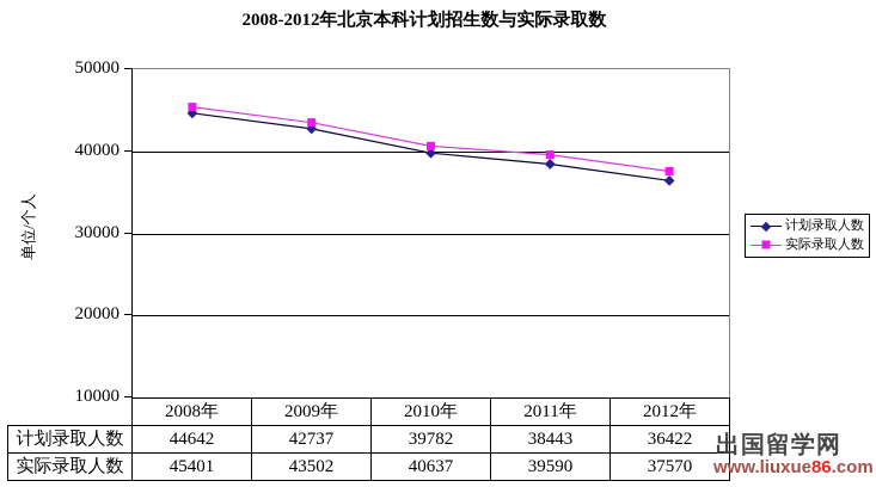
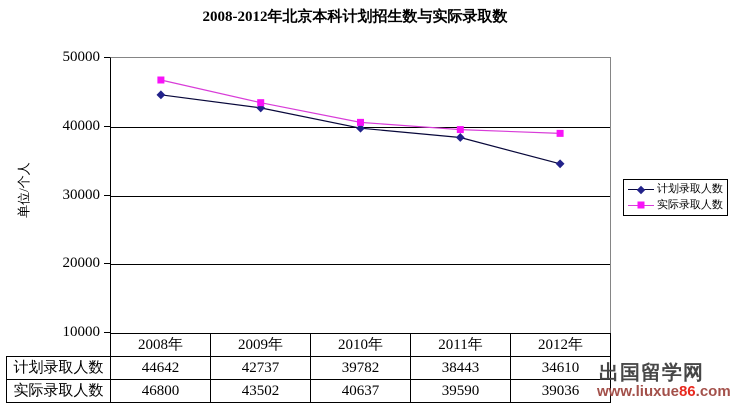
实际录取人数/2008年: 45401 -> 46800
计划录取人数/2012年: 36422 -> 34610
实际录取人数/2012年: 37570 -> 39036
